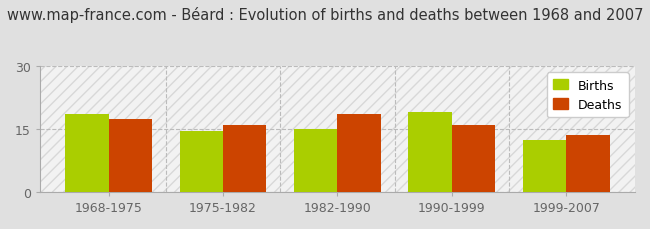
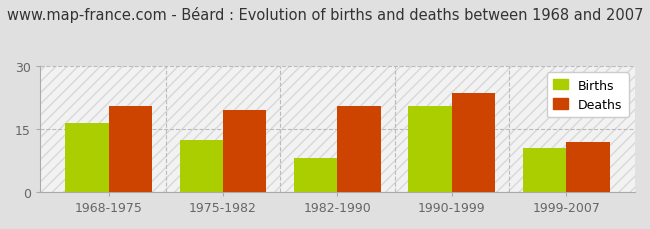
Births/1968-1975: 18.5 -> 16.5
Deaths/1968-1975: 17.5 -> 20.5
Births/1975-1982: 14.5 -> 12.5
Deaths/1975-1982: 16.0 -> 19.5
Births/1982-1990: 15.0 -> 8.0
Deaths/1982-1990: 18.5 -> 20.5
Births/1990-1999: 19.0 -> 20.5
Deaths/1990-1999: 16.0 -> 23.5
Births/1999-2007: 12.5 -> 10.5
Deaths/1999-2007: 13.5 -> 12.0
